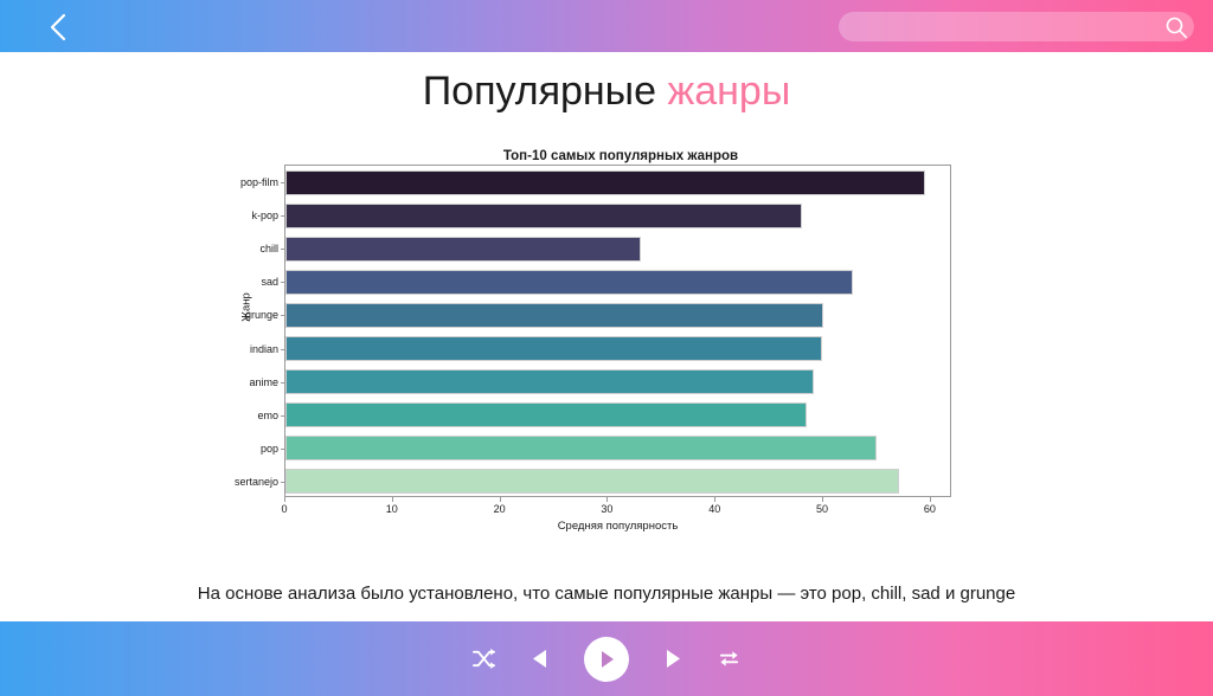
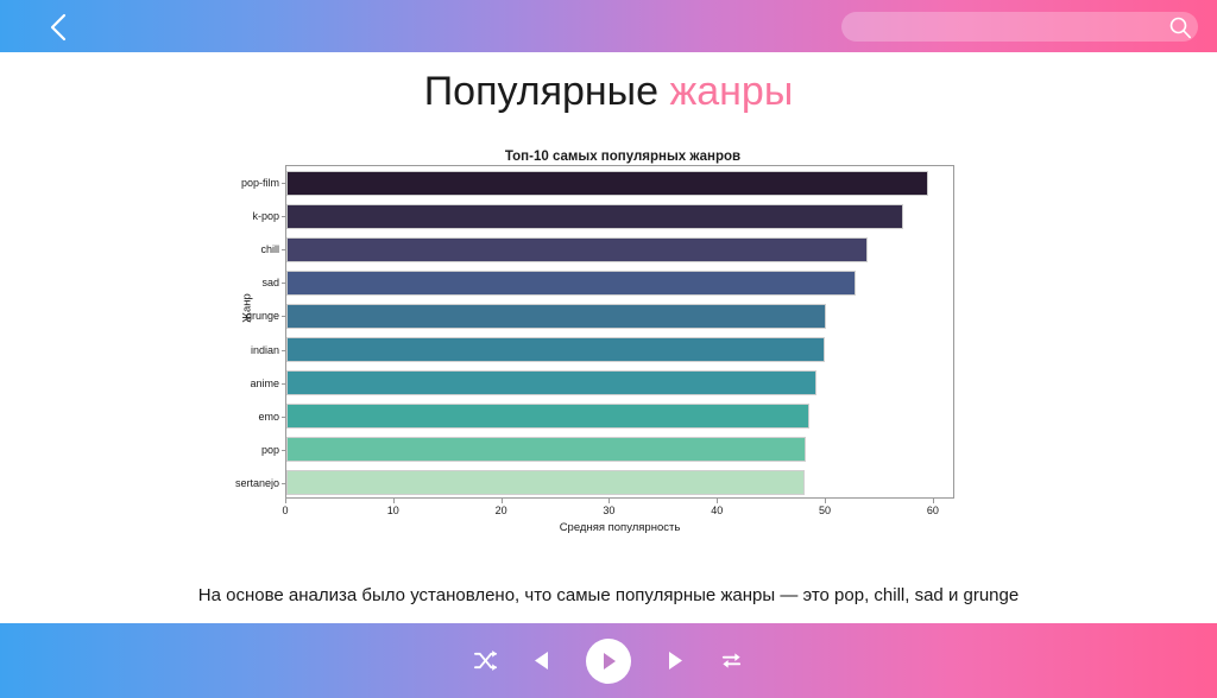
k-pop: 48 -> 57
chill: 33 -> 54
pop: 55 -> 48
sertanejo: 57 -> 48
